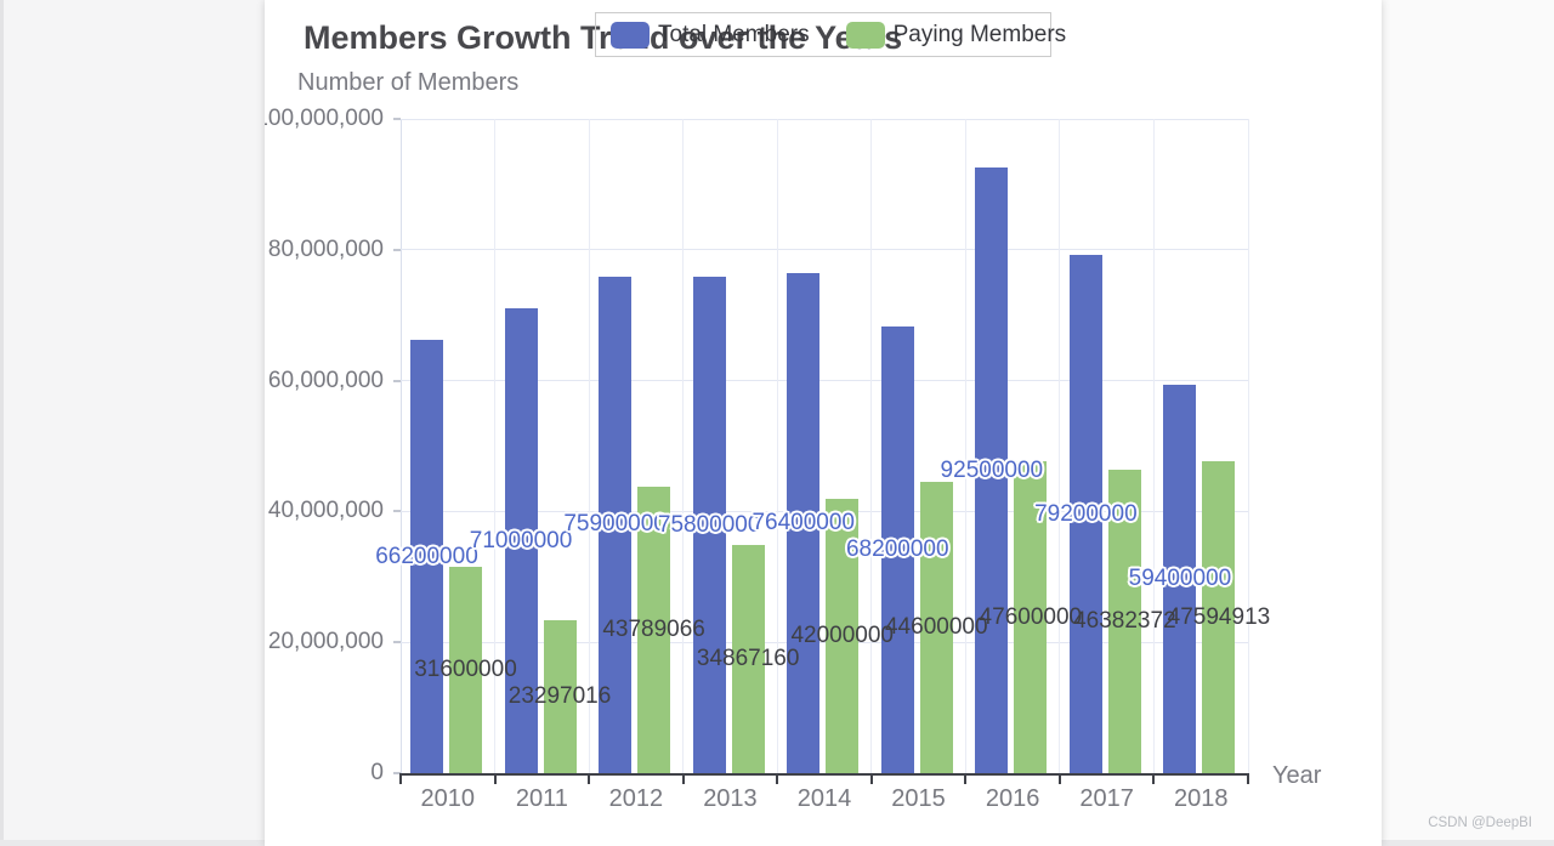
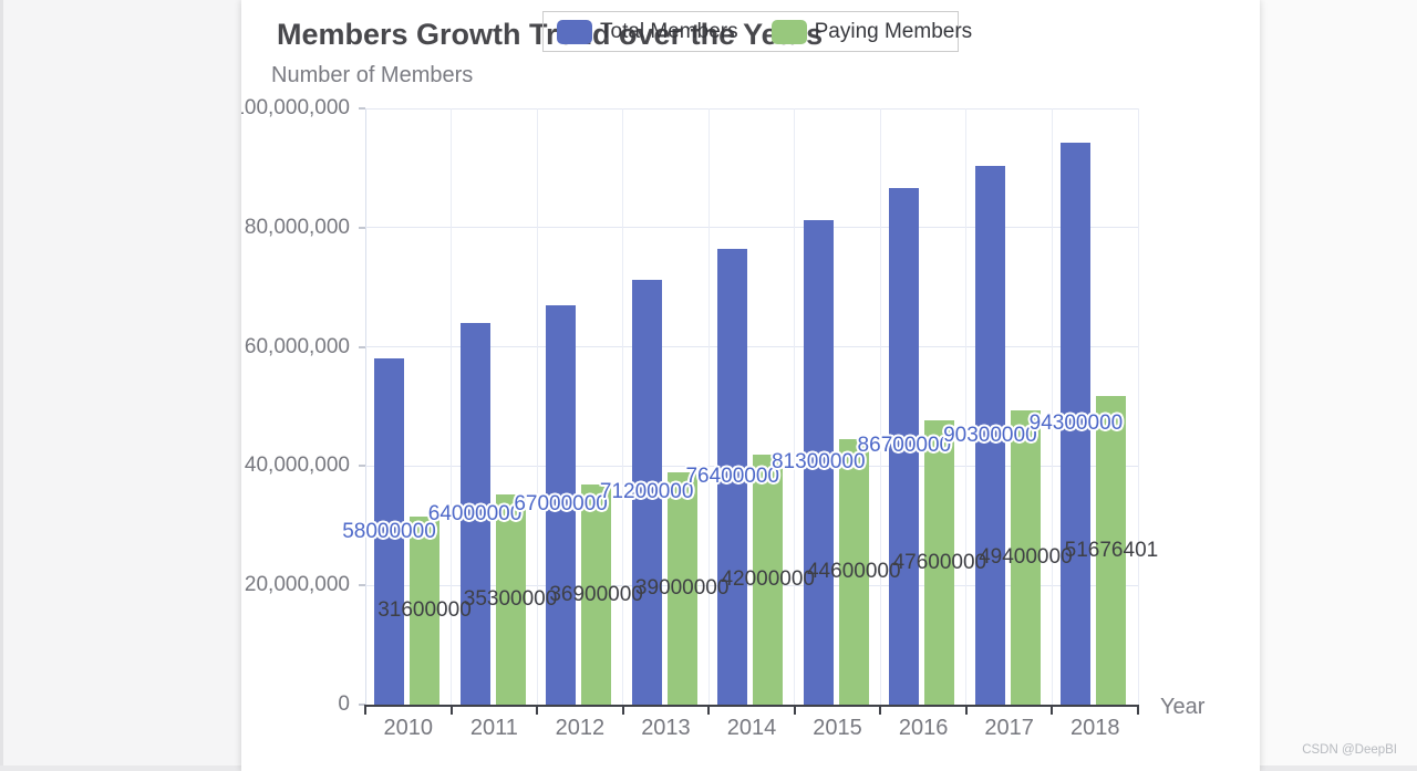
Total Members/2010: 66200000 -> 58000000
Total Members/2011: 71000000 -> 64000000
Paying Members/2011: 23297016 -> 35300000
Total Members/2012: 75900000 -> 67000000
Paying Members/2012: 43789066 -> 36900000
Total Members/2013: 75800000 -> 71200000
Paying Members/2013: 34867160 -> 39000000
Total Members/2015: 68200000 -> 81300000
Total Members/2016: 92500000 -> 86700000
Total Members/2017: 79200000 -> 90300000
Paying Members/2017: 46382372 -> 49400000
Total Members/2018: 59400000 -> 94300000
Paying Members/2018: 47594913 -> 51676401
